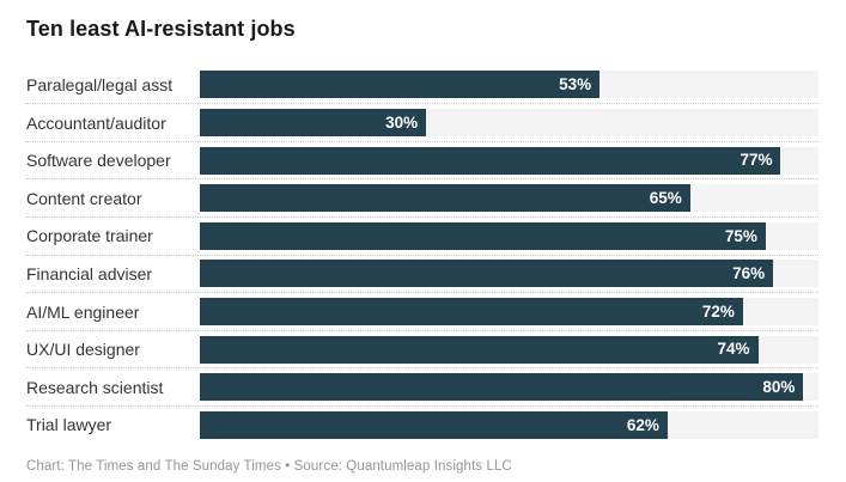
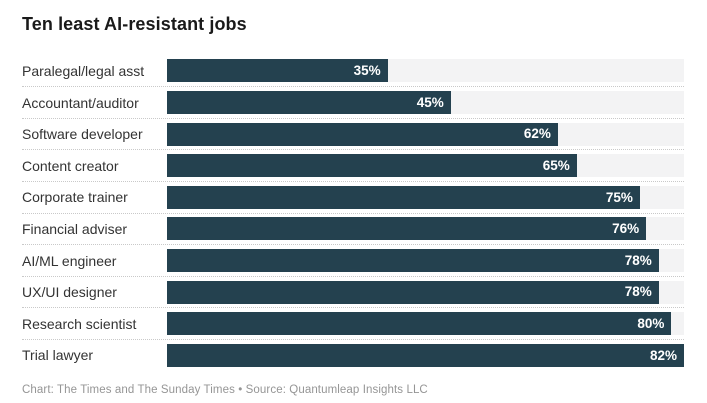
Paralegal/legal asst: 53% -> 35%
Accountant/auditor: 30% -> 45%
Software developer: 77% -> 62%
AI/ML engineer: 72% -> 78%
UX/UI designer: 74% -> 78%
Trial lawyer: 62% -> 82%
